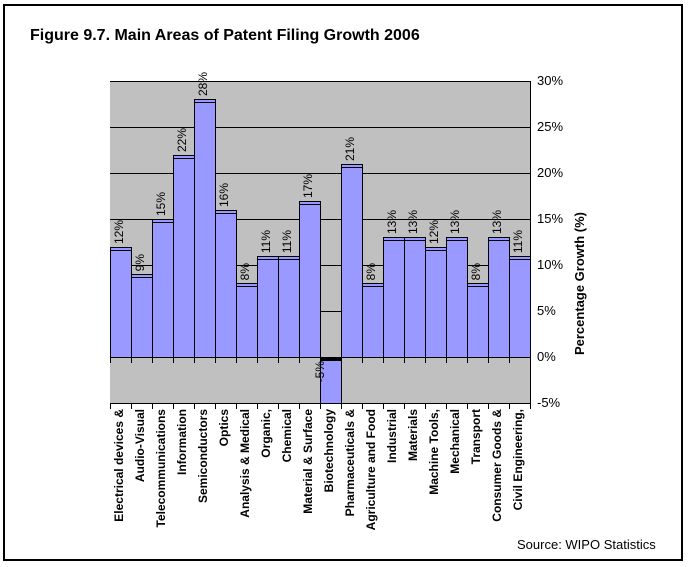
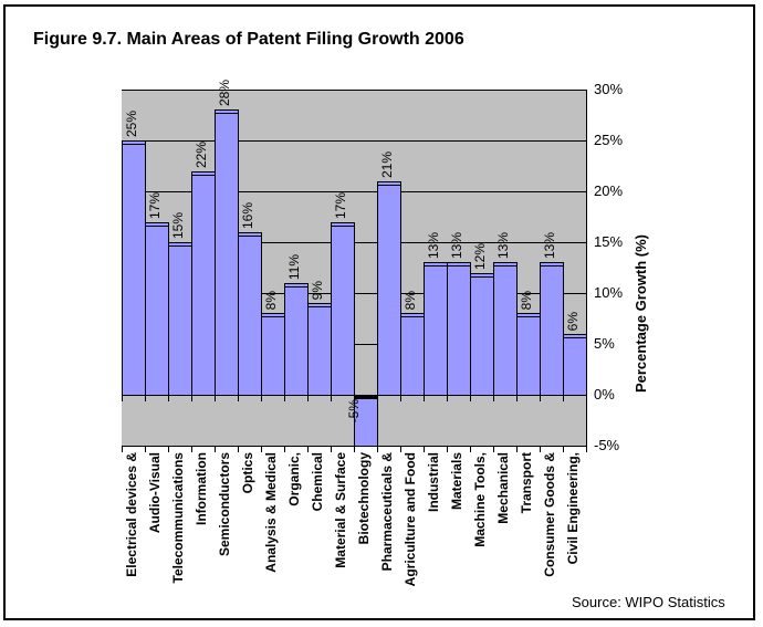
Electrical devices &: 12% -> 25%
Audio-Visual: 9% -> 17%
Chemical: 11% -> 9%
Civil Engineering,: 11% -> 6%
